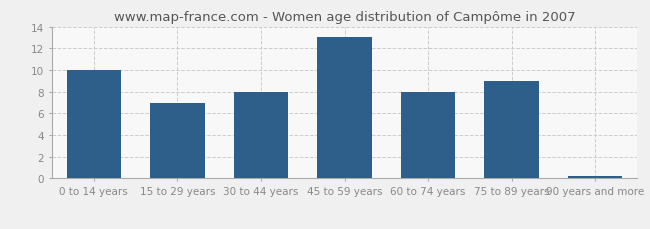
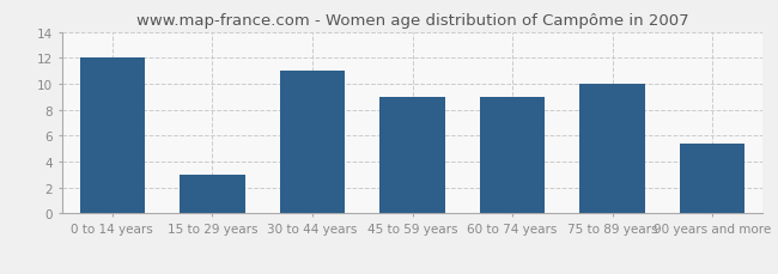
0 to 14 years: 10.0 -> 12.0
15 to 29 years: 7.0 -> 3.0
30 to 44 years: 8.0 -> 11.0
45 to 59 years: 13.0 -> 9.0
60 to 74 years: 8.0 -> 9.0
75 to 89 years: 9.0 -> 10.0
90 years and more: 0.2 -> 5.4
